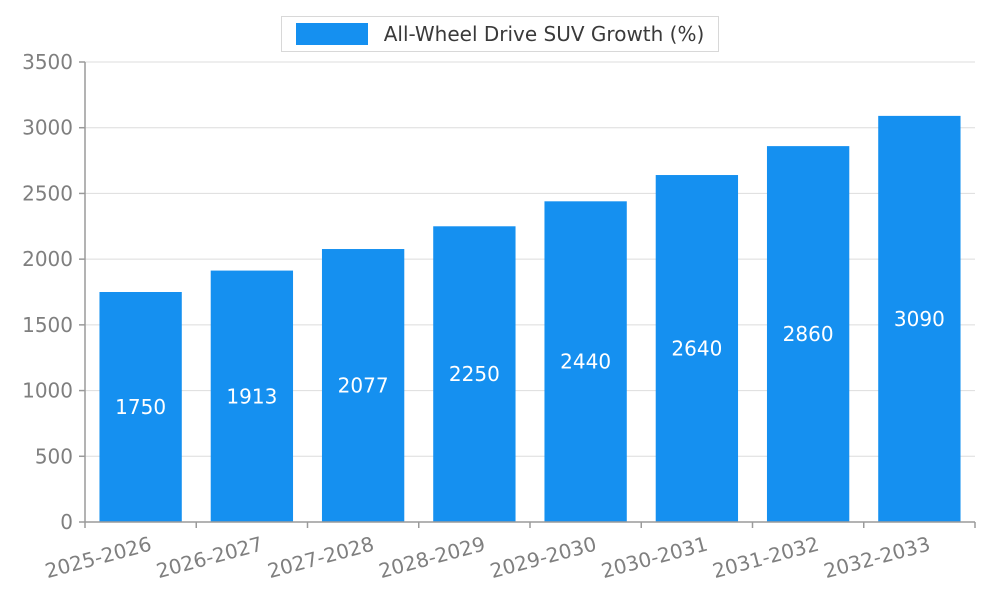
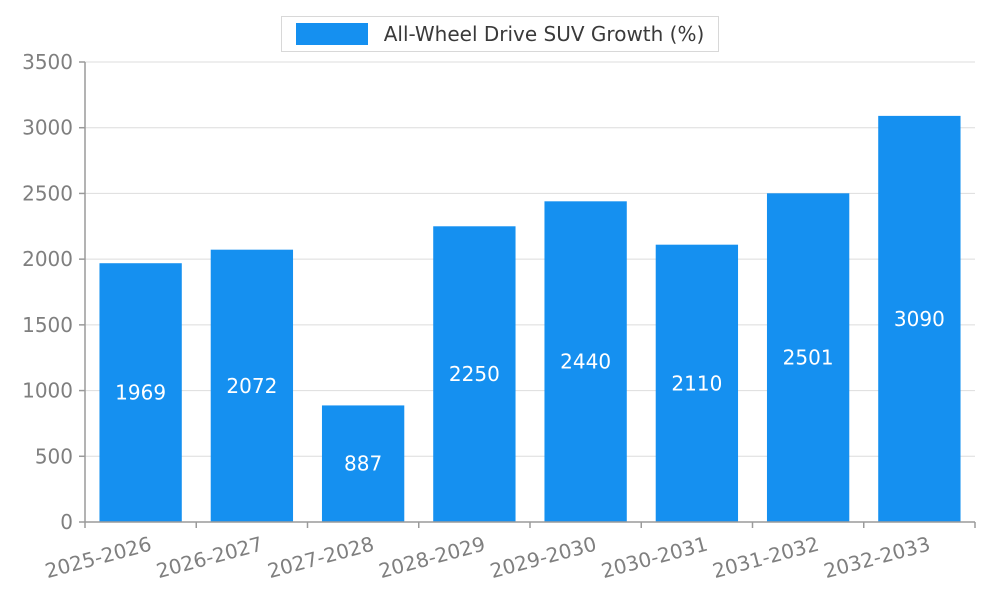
2025-2026: 1750 -> 1969
2026-2027: 1913 -> 2072
2027-2028: 2077 -> 887
2030-2031: 2640 -> 2110
2031-2032: 2860 -> 2501
